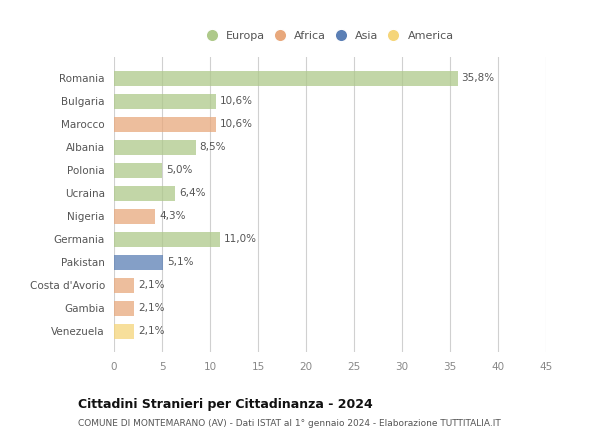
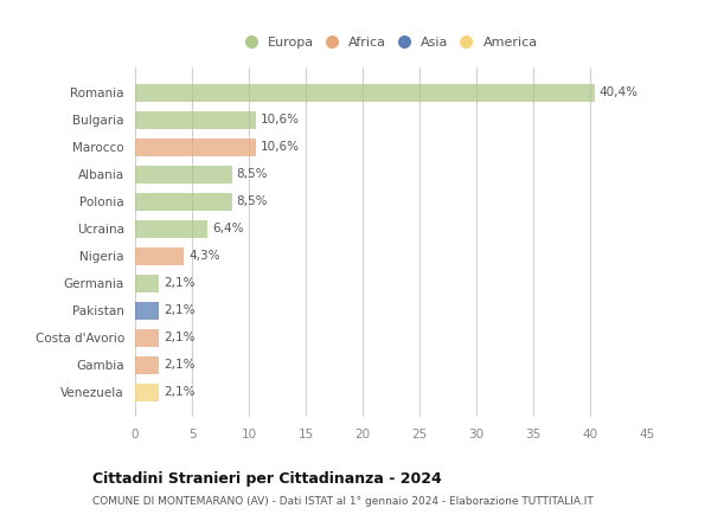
Romania: 35,8% -> 40,4%
Polonia: 5,0% -> 8,5%
Germania: 11,0% -> 2,1%
Pakistan: 5,1% -> 2,1%
